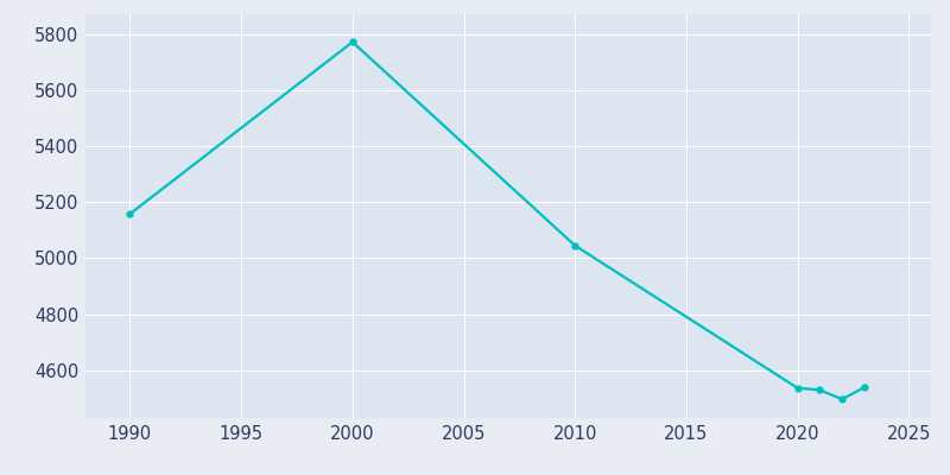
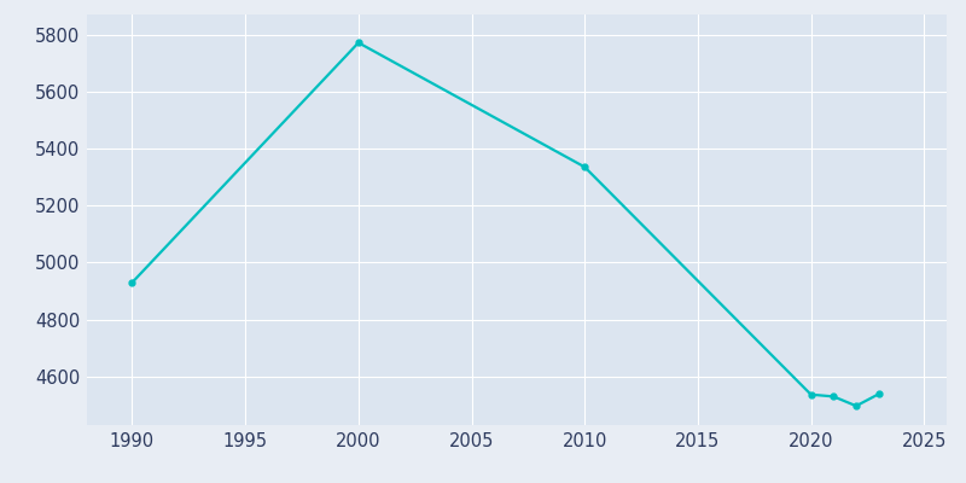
1990: 5158 -> 4930
2010: 5045 -> 5335
